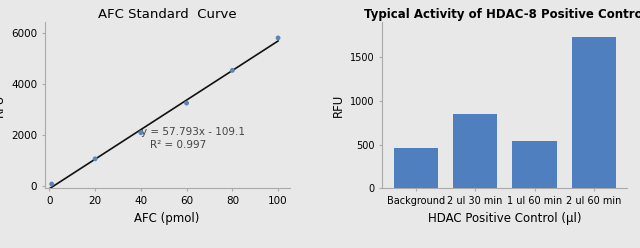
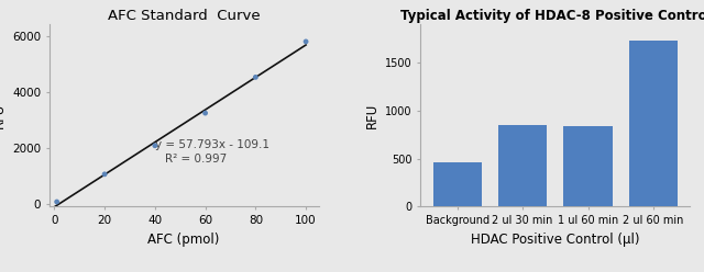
1 ul 60 min: 540 -> 840
